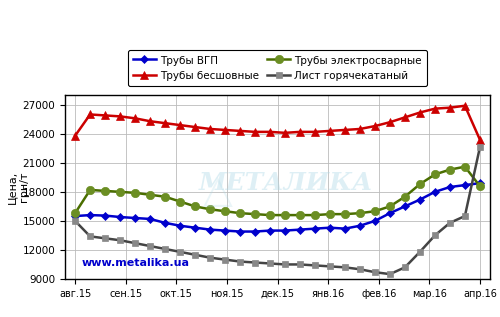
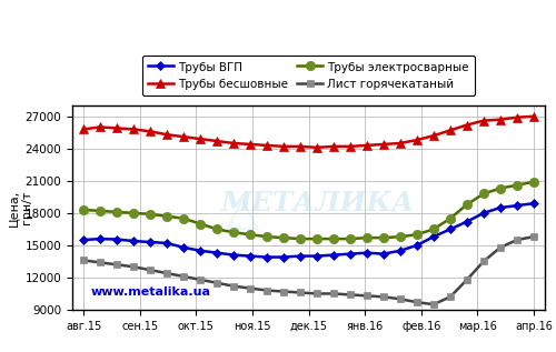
Трубы электросварные/авг.15: 15800 -> 18300
Трубы бесшовные/авг.15: 23800 -> 25800
Лист горячекатаный/авг.15: 15000 -> 13600
Трубы электросварные/апр.16: 18600 -> 20900
Трубы бесшовные/апр.16: 23400 -> 27000
Лист горячекатаный/апр.16: 22600 -> 15800
